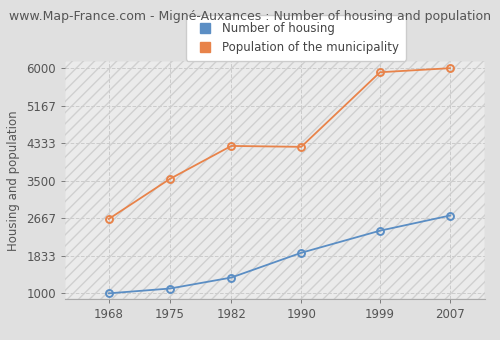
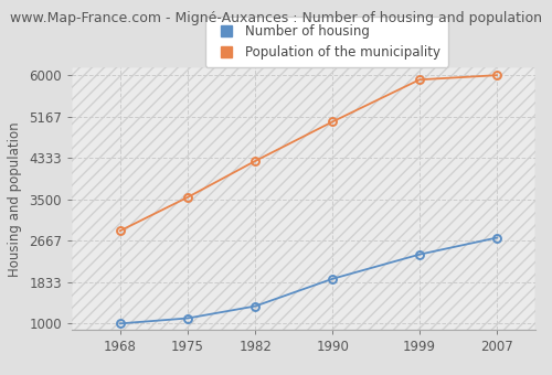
Population of the municipality/1968: 2650 -> 2860
Population of the municipality/1990: 4250 -> 5060
